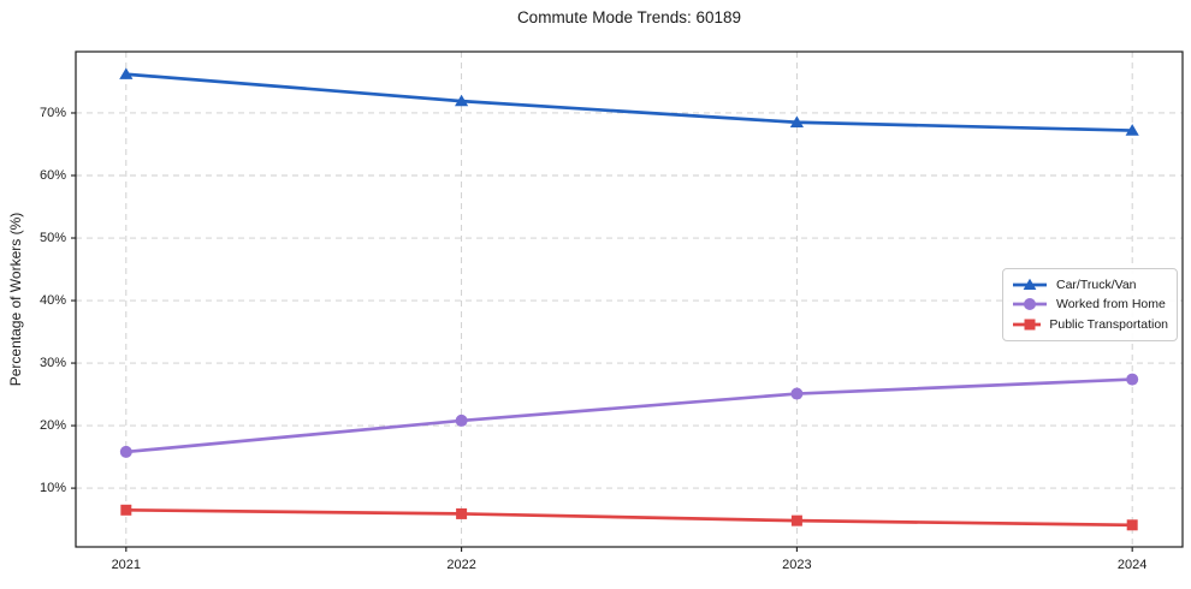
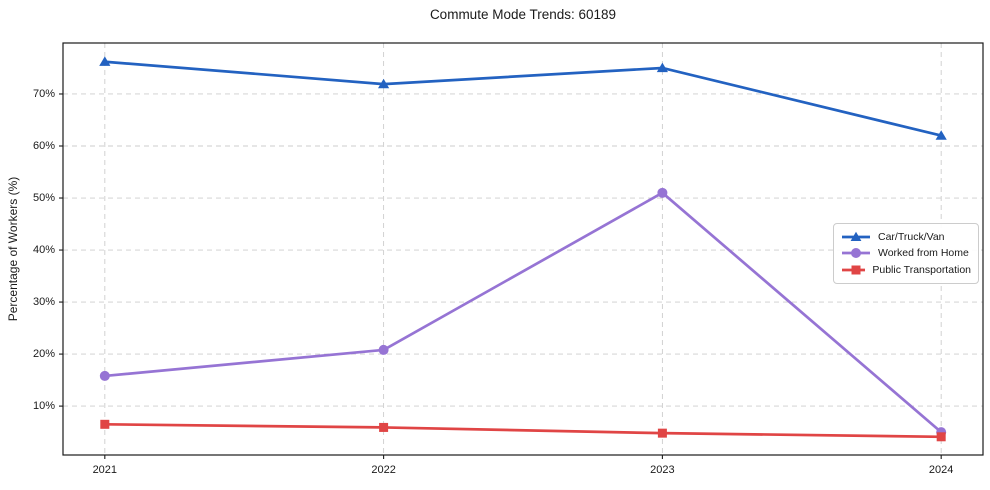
Car/Truck/Van/2023: 68% -> 75%
Worked from Home/2023: 25% -> 51%
Car/Truck/Van/2024: 67% -> 62%
Worked from Home/2024: 27% -> 5%
